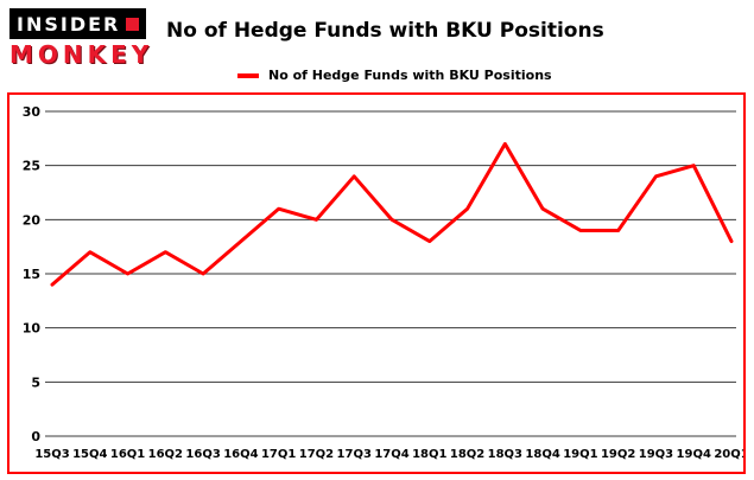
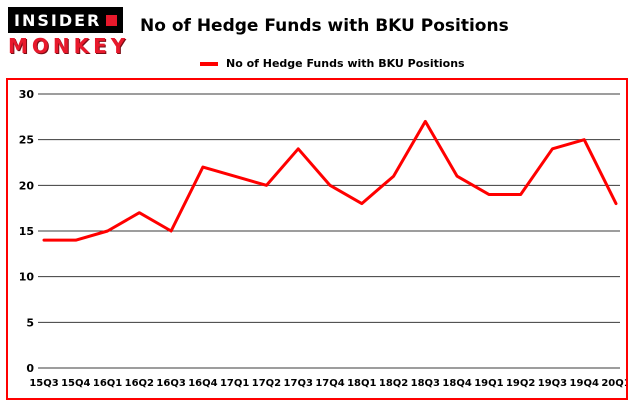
15Q4: 17 -> 14
16Q4: 18 -> 22
